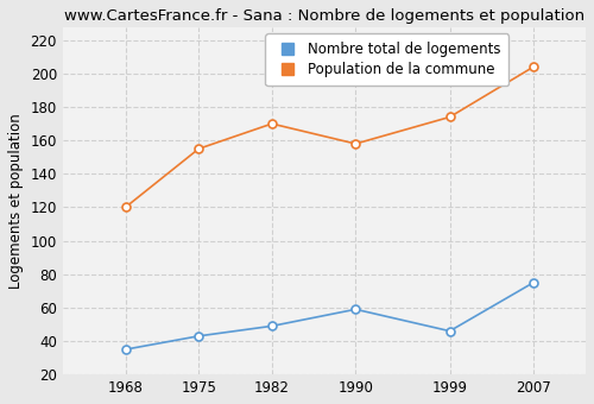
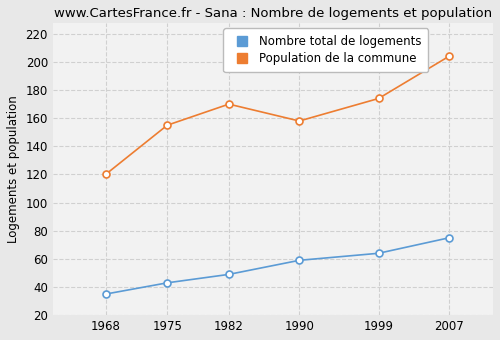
Nombre total de logements/1999: 46 -> 64
